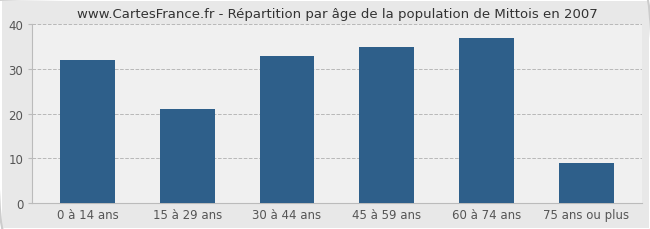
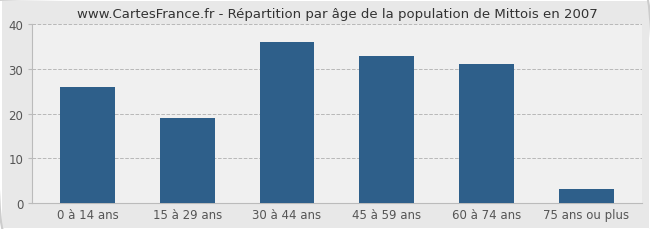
0 à 14 ans: 32 -> 26
15 à 29 ans: 21 -> 19
30 à 44 ans: 33 -> 36
45 à 59 ans: 35 -> 33
60 à 74 ans: 37 -> 31
75 ans ou plus: 9 -> 3
